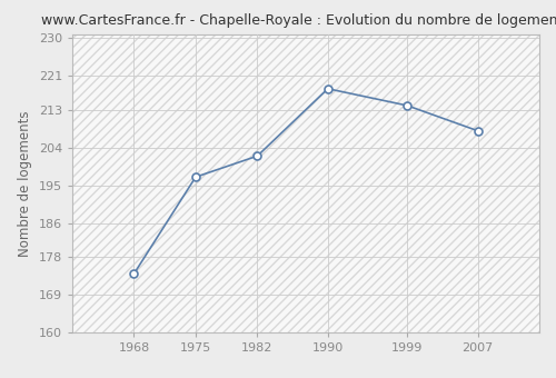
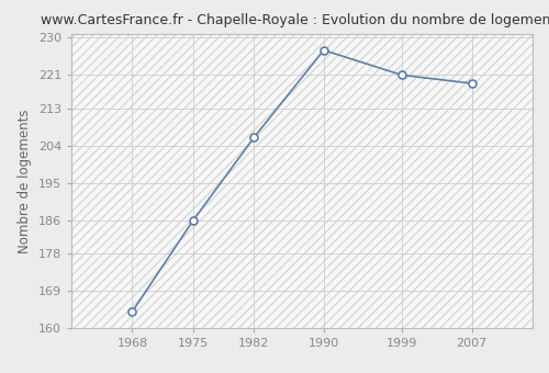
1968: 174 -> 164
1975: 197 -> 186
1982: 202 -> 206
1990: 218 -> 227
1999: 214 -> 221
2007: 208 -> 219
